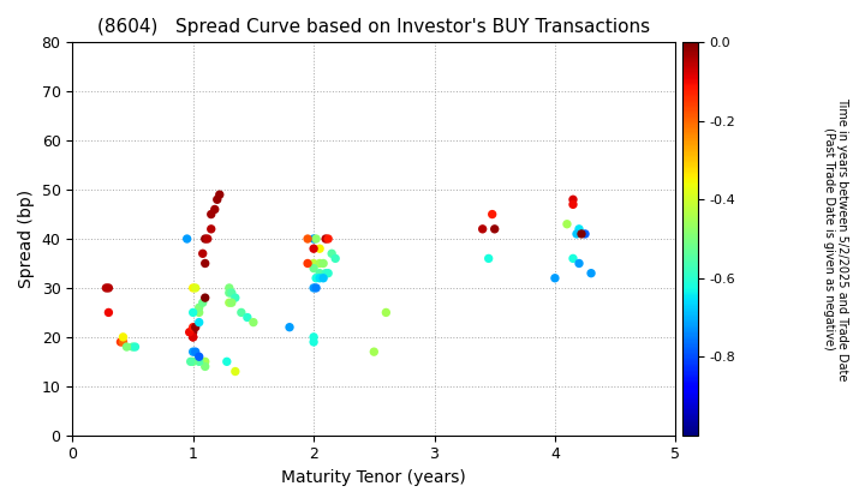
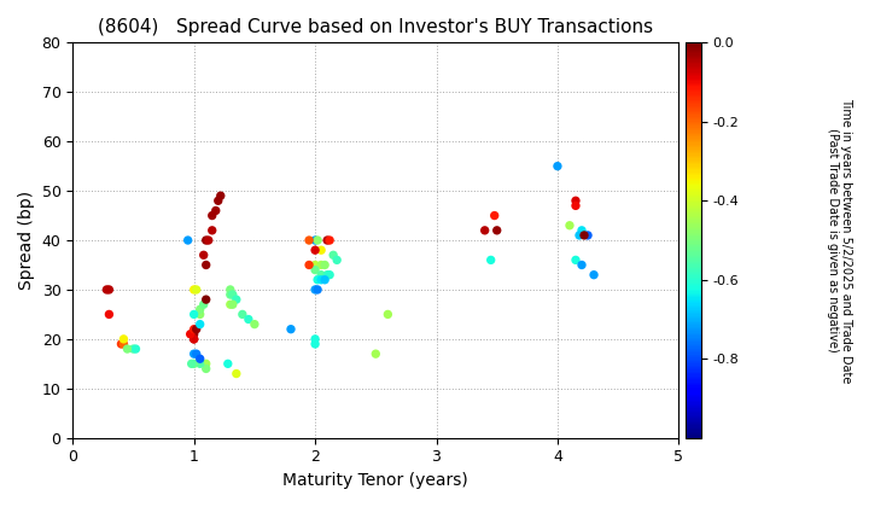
4: 32 -> 55
